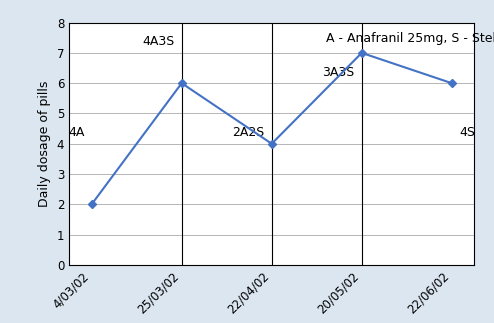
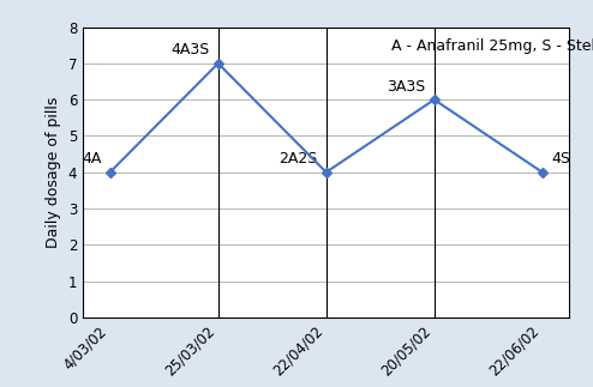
4/03/02: 2 -> 4
25/03/02: 6 -> 7
20/05/02: 7 -> 6
22/06/02: 6 -> 4
